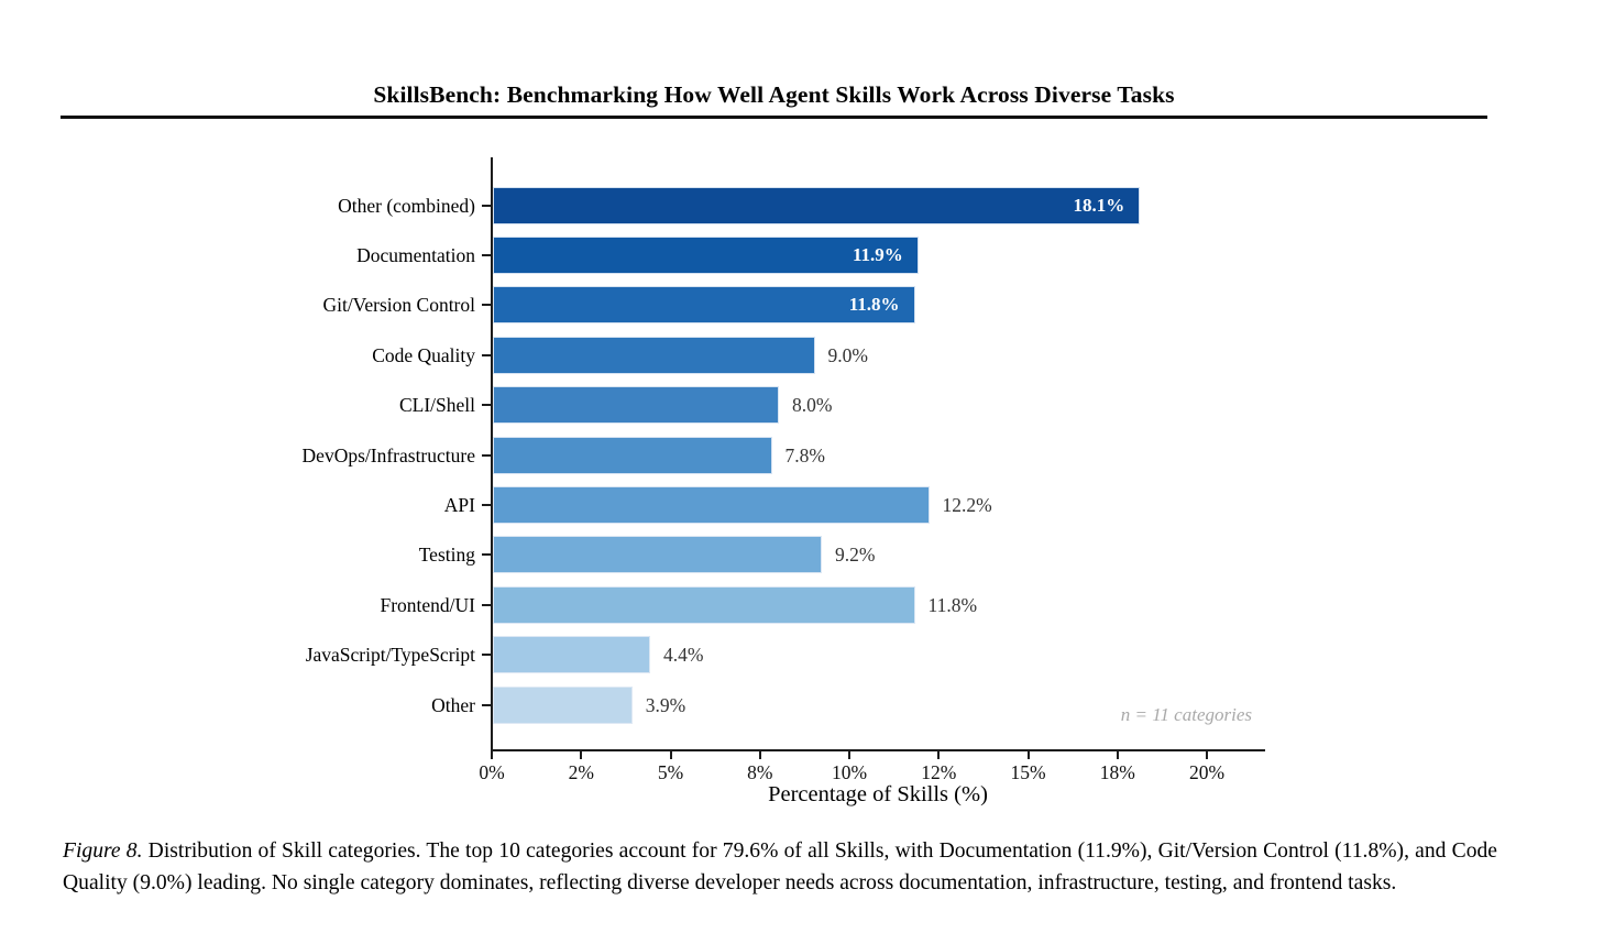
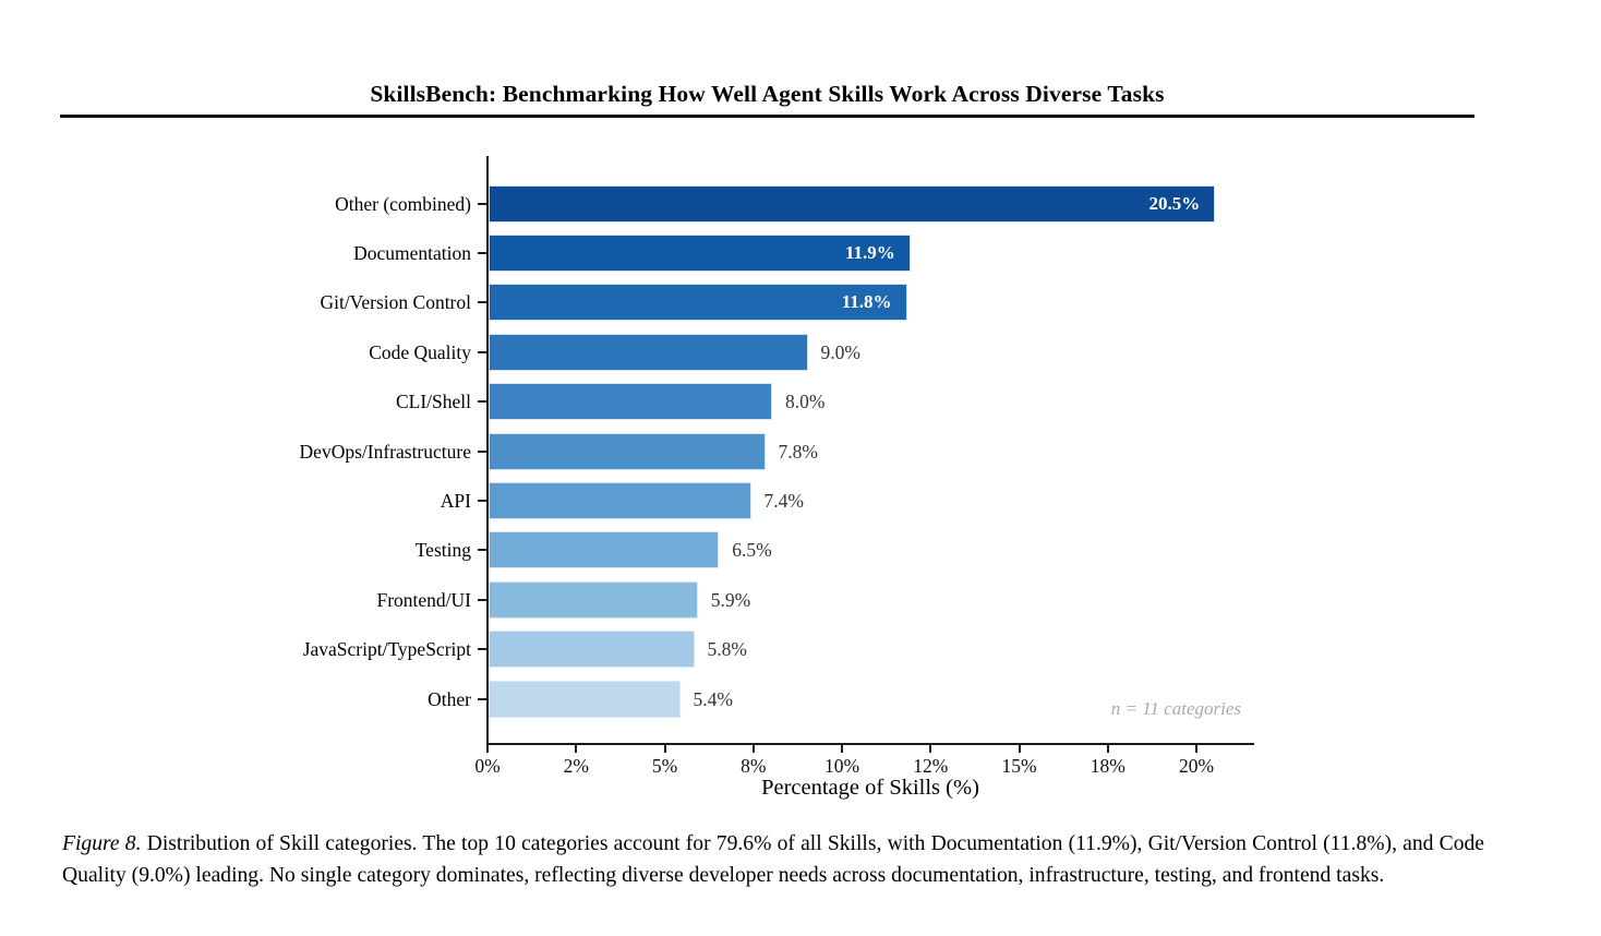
Other (combined): 18.1% -> 20.5%
API: 12.2% -> 7.4%
Testing: 9.2% -> 6.5%
Frontend/UI: 11.8% -> 5.9%
JavaScript/TypeScript: 4.4% -> 5.8%
Other: 3.9% -> 5.4%
